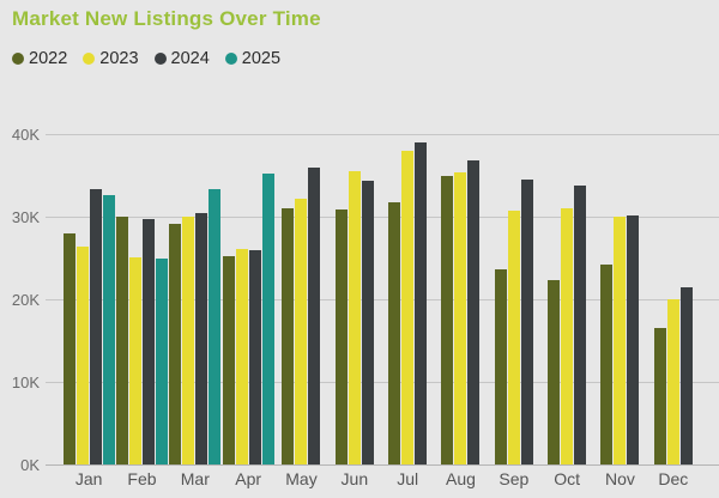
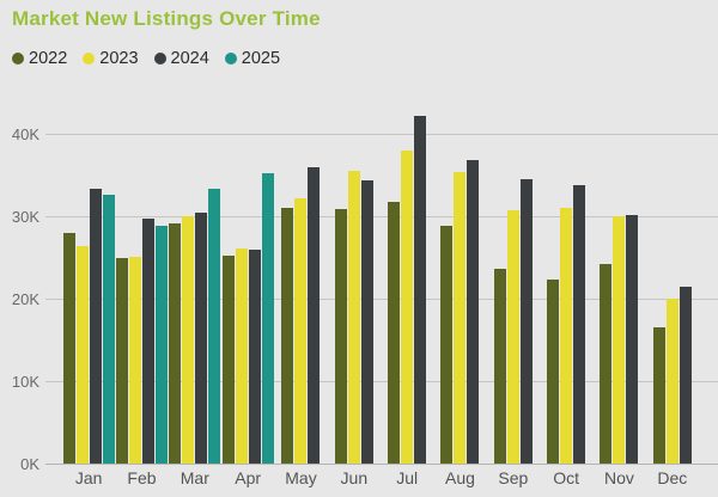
2022/Feb: 30K -> 25K
2025/Feb: 25K -> 29K
2024/Jul: 39K -> 42K
2022/Aug: 35K -> 29K
